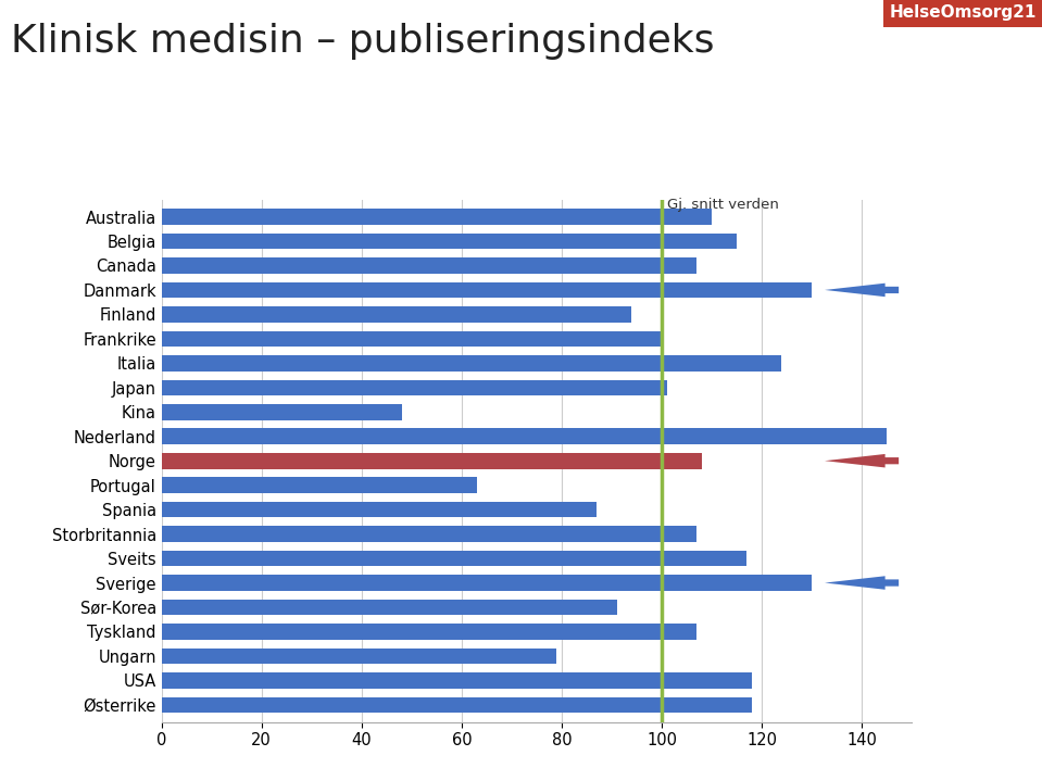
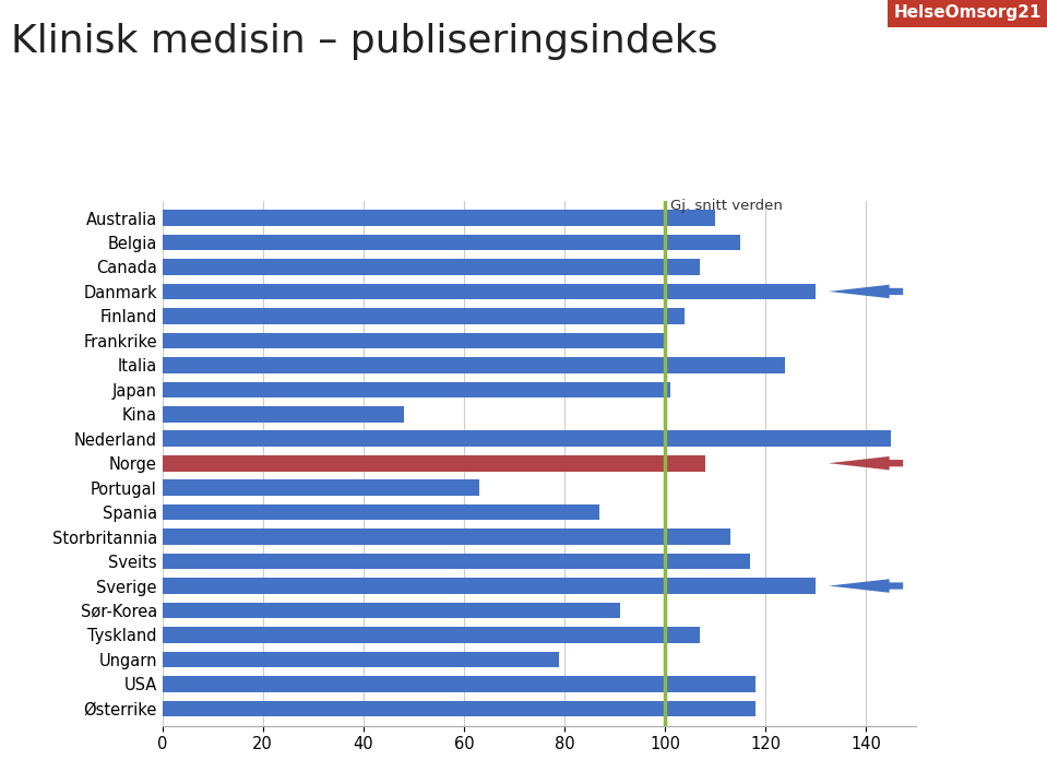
Finland: 94 -> 104
Storbritannia: 107 -> 113
